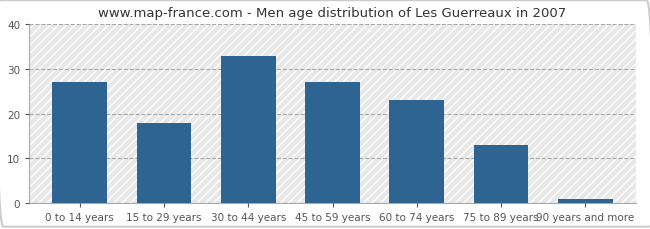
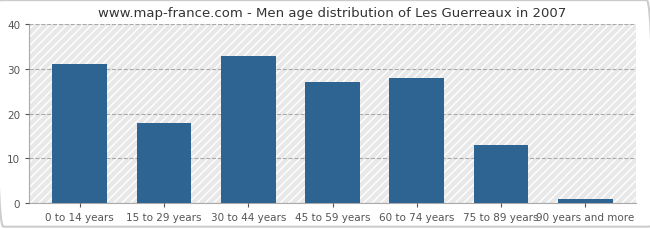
0 to 14 years: 27 -> 31
60 to 74 years: 23 -> 28
